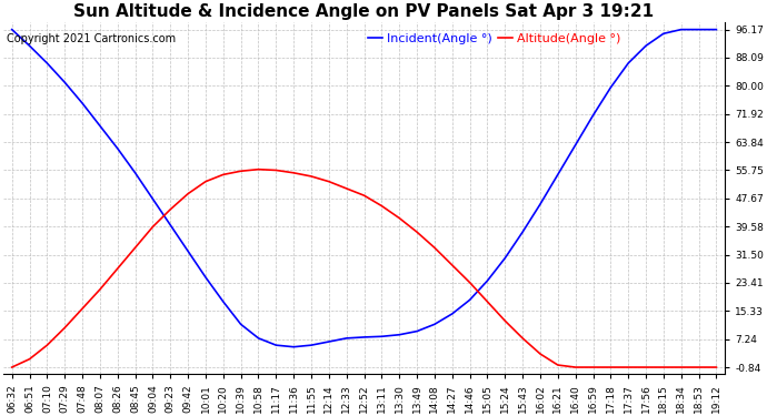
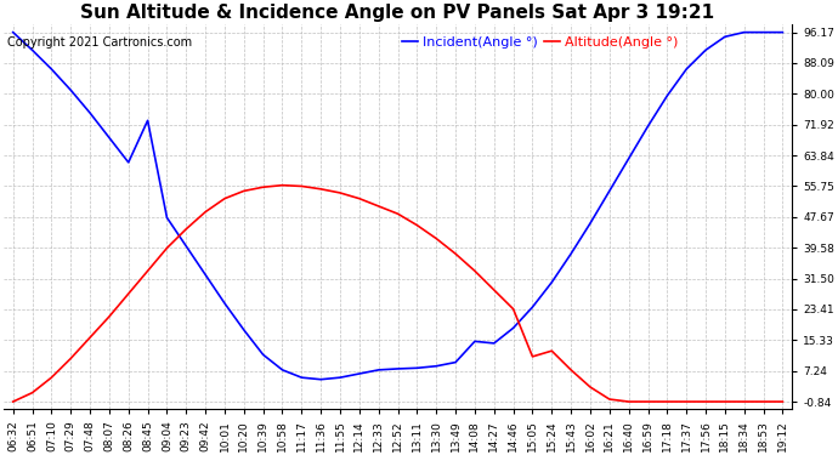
Incident(Angle °)/08:45: 55.0 -> 73.0
Incident(Angle °)/14:08: 11.5 -> 15.0
Altitude(Angle °)/15:05: 18.0 -> 11.0
